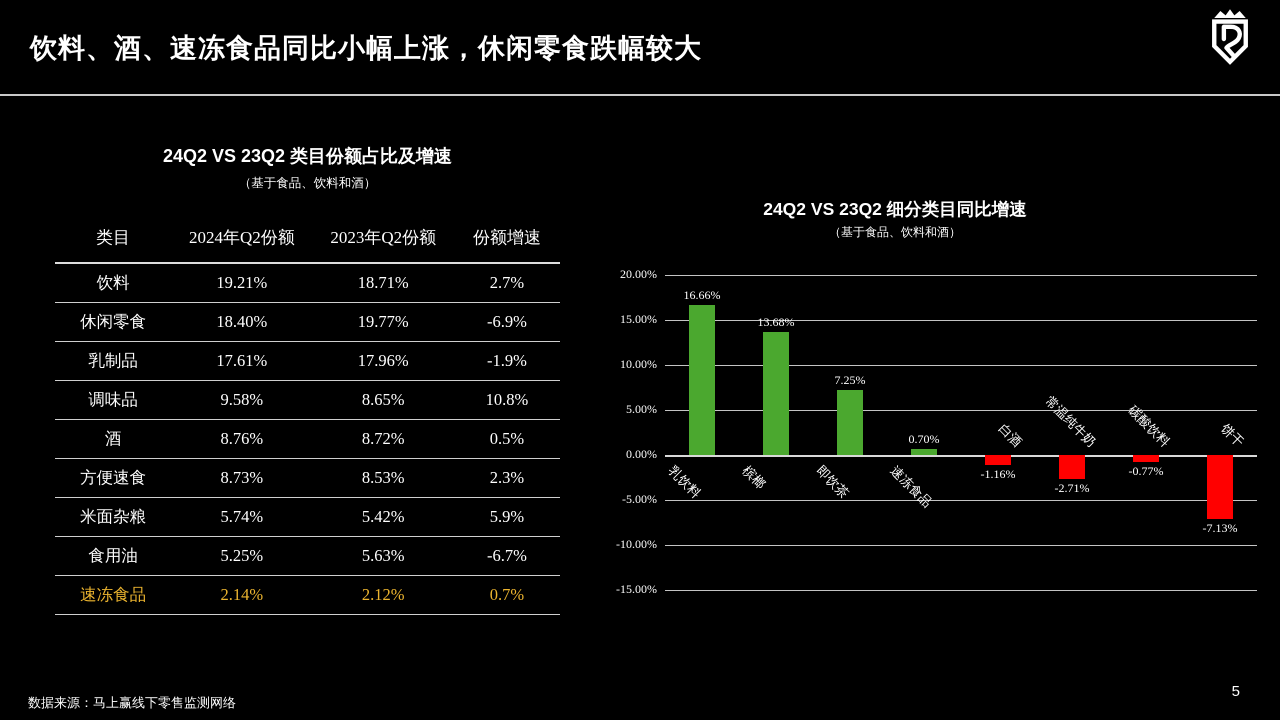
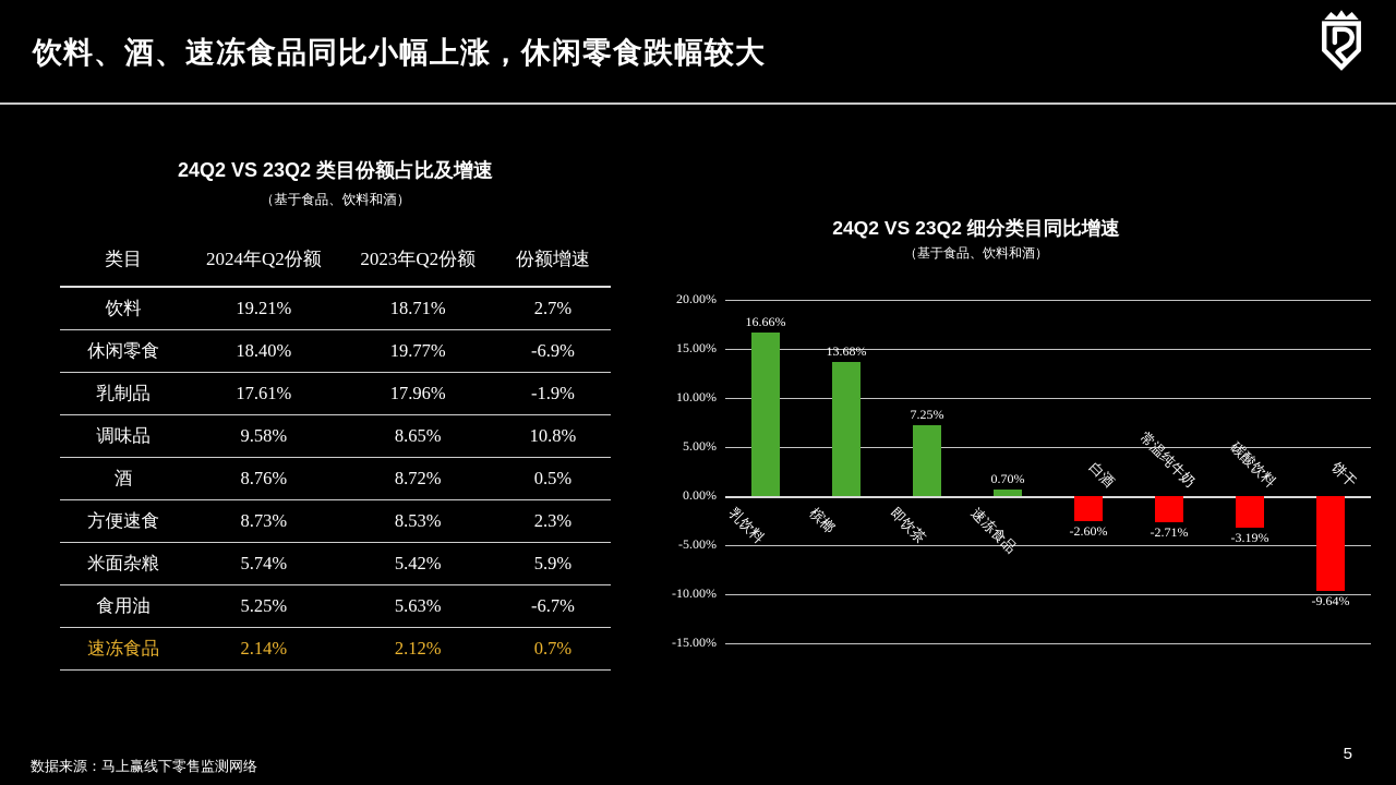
白酒: -1.16% -> -2.60%
碳酸饮料: -0.77% -> -3.19%
饼干: -7.13% -> -9.64%
